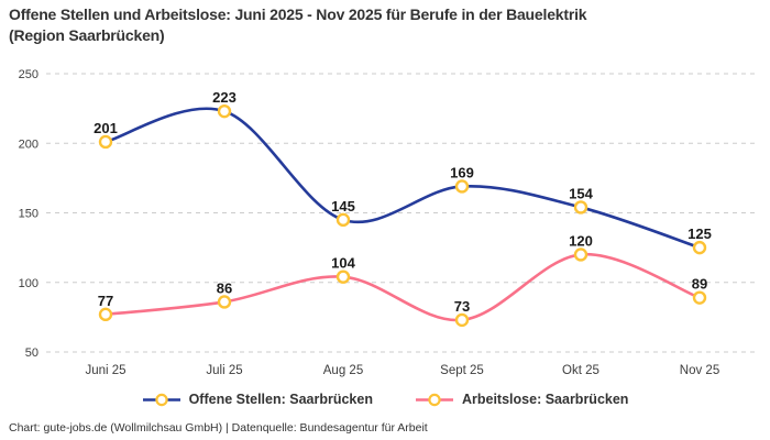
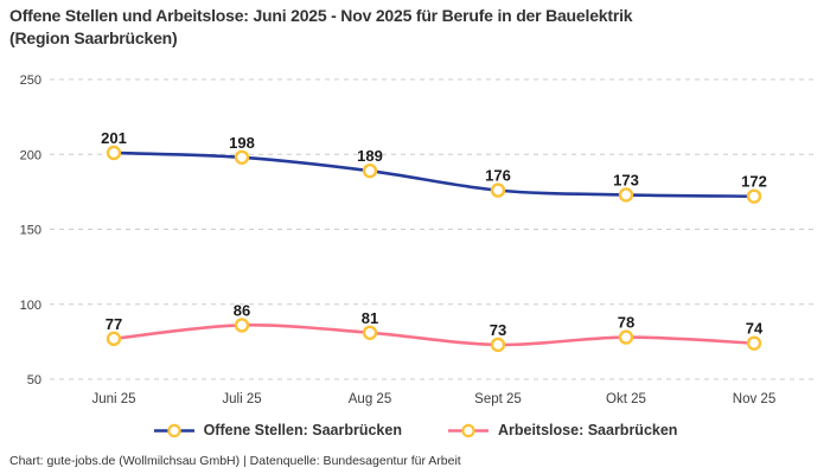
Offene Stellen: Saarbrücken/Juli 25: 223 -> 198
Offene Stellen: Saarbrücken/Aug 25: 145 -> 189
Arbeitslose: Saarbrücken/Aug 25: 104 -> 81
Offene Stellen: Saarbrücken/Sept 25: 169 -> 176
Offene Stellen: Saarbrücken/Okt 25: 154 -> 173
Arbeitslose: Saarbrücken/Okt 25: 120 -> 78
Offene Stellen: Saarbrücken/Nov 25: 125 -> 172
Arbeitslose: Saarbrücken/Nov 25: 89 -> 74
